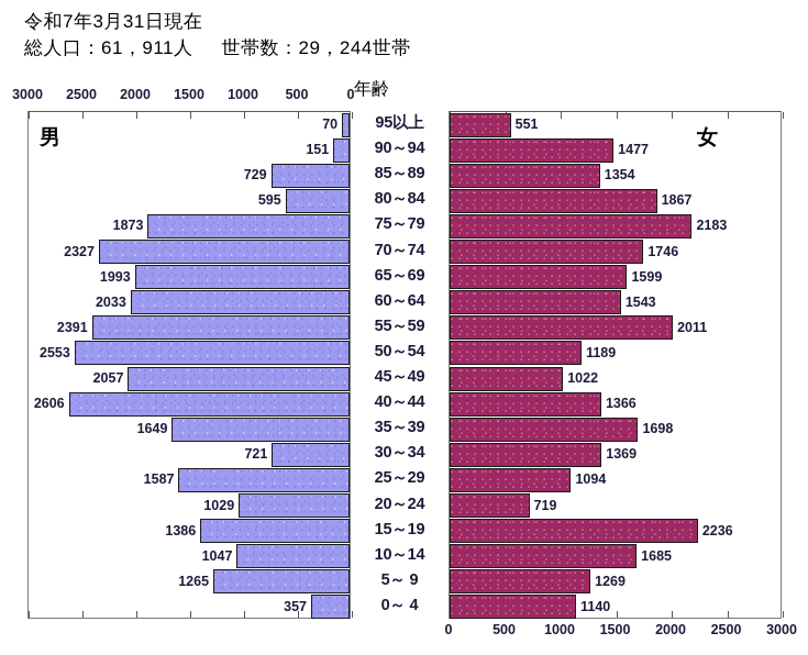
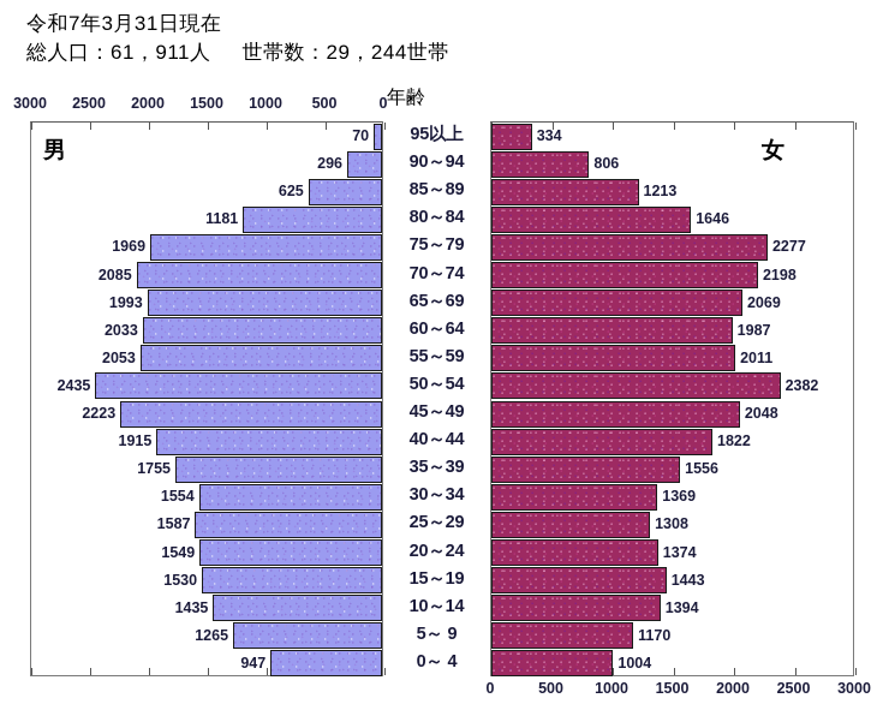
女/95以上: 551 -> 334
男/90～94: 151 -> 296
女/90～94: 1477 -> 806
男/85～89: 729 -> 625
女/85～89: 1354 -> 1213
男/80～84: 595 -> 1181
女/80～84: 1867 -> 1646
男/75～79: 1873 -> 1969
女/75～79: 2183 -> 2277
男/70～74: 2327 -> 2085
女/70～74: 1746 -> 2198
女/65～69: 1599 -> 2069
女/60～64: 1543 -> 1987
男/55～59: 2391 -> 2053
男/50～54: 2553 -> 2435
女/50～54: 1189 -> 2382
男/45～49: 2057 -> 2223
女/45～49: 1022 -> 2048
男/40～44: 2606 -> 1915
女/40～44: 1366 -> 1822
男/35～39: 1649 -> 1755
女/35～39: 1698 -> 1556
男/30～34: 721 -> 1554
女/25～29: 1094 -> 1308
男/20～24: 1029 -> 1549
女/20～24: 719 -> 1374
男/15～19: 1386 -> 1530
女/15～19: 2236 -> 1443
男/10～14: 1047 -> 1435
女/10～14: 1685 -> 1394
女/5～ 9: 1269 -> 1170
男/0～ 4: 357 -> 947
女/0～ 4: 1140 -> 1004
